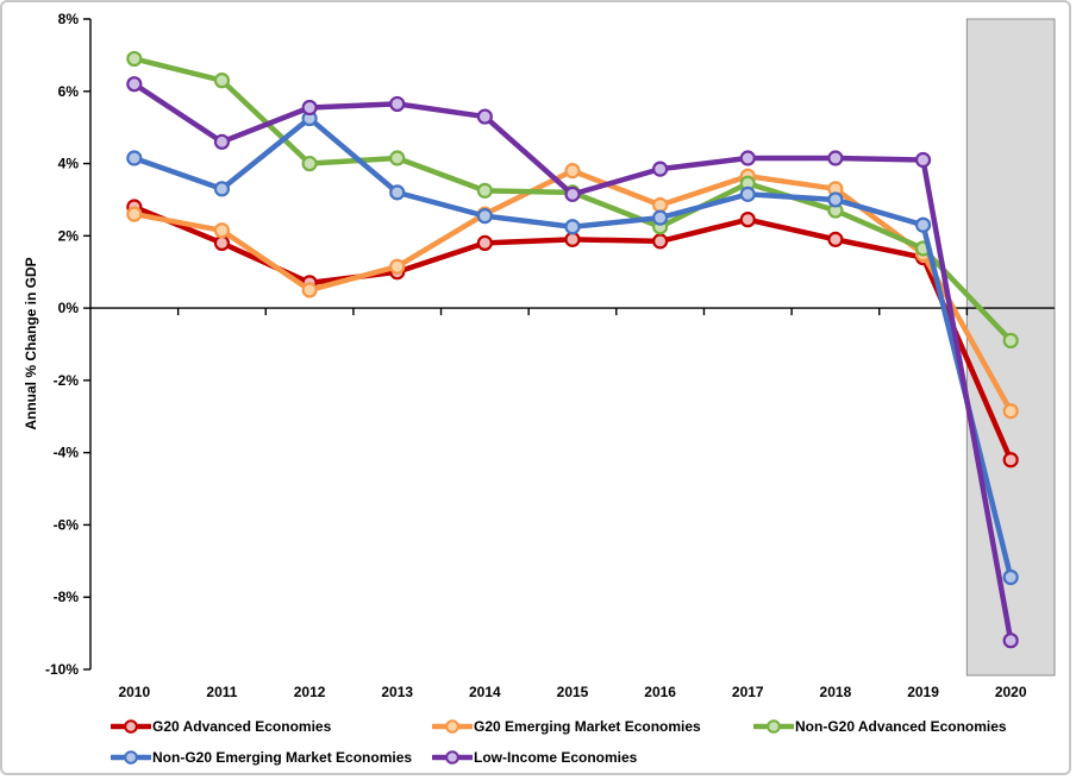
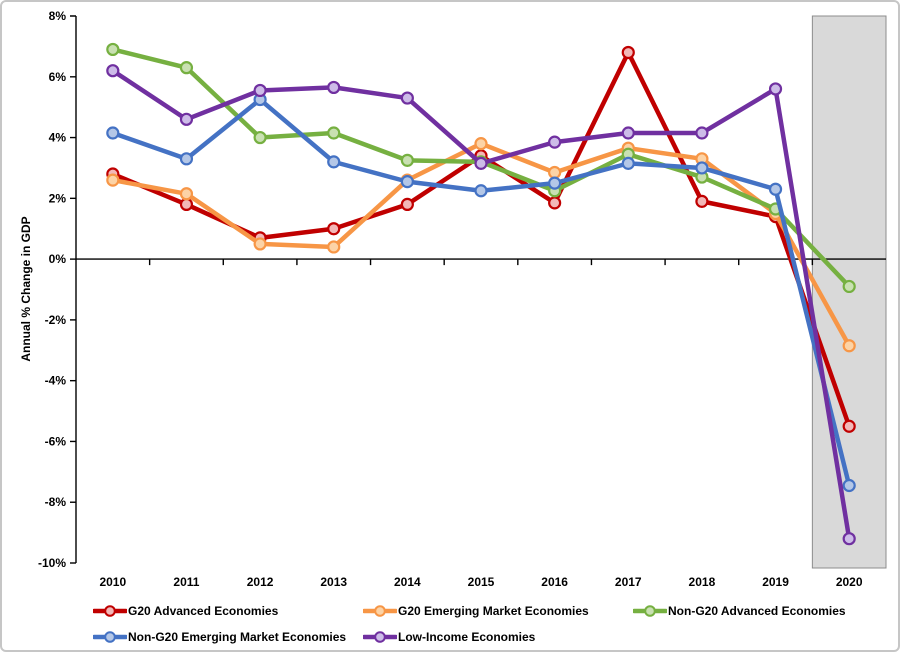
G20 Emerging Market Economies/2013: 1.1% -> 0.4%
G20 Advanced Economies/2015: 1.9% -> 3.4%
G20 Advanced Economies/2017: 2.5% -> 6.8%
Low-Income Economies/2019: 4.1% -> 5.6%
G20 Advanced Economies/2020: -4.2% -> -5.5%
